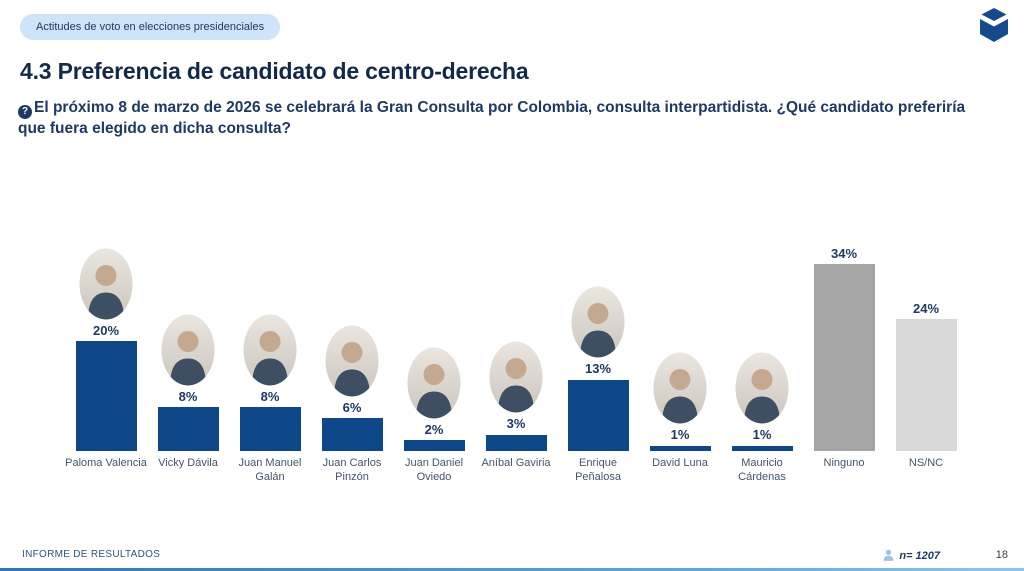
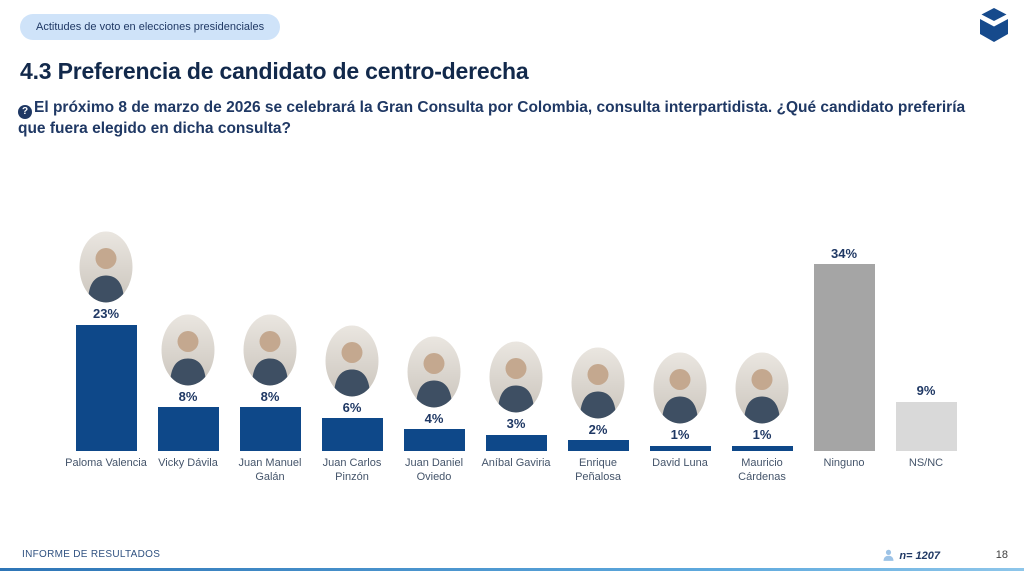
Paloma Valencia: 20% -> 23%
Juan Daniel Oviedo: 2% -> 4%
Enrique Peñalosa: 13% -> 2%
NS/NC: 24% -> 9%
